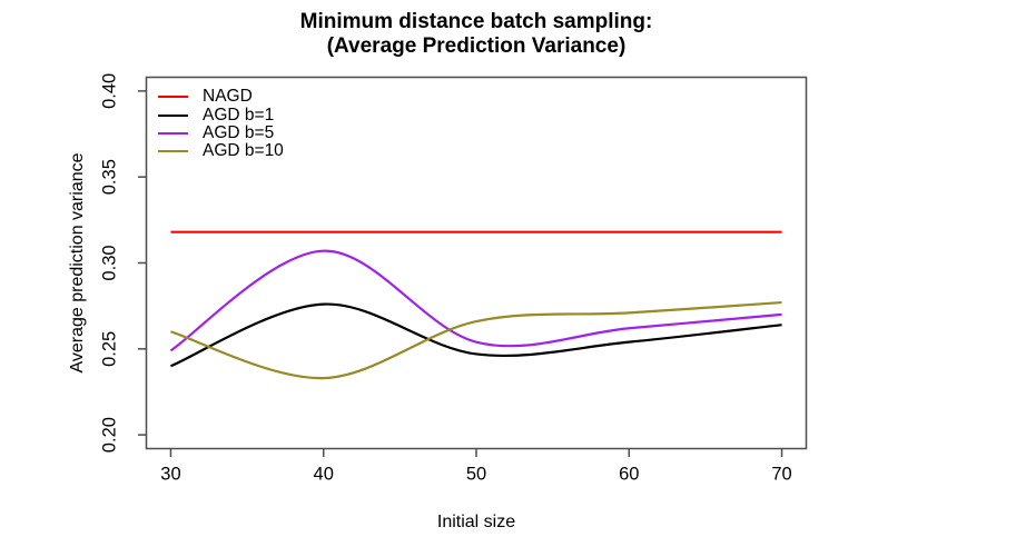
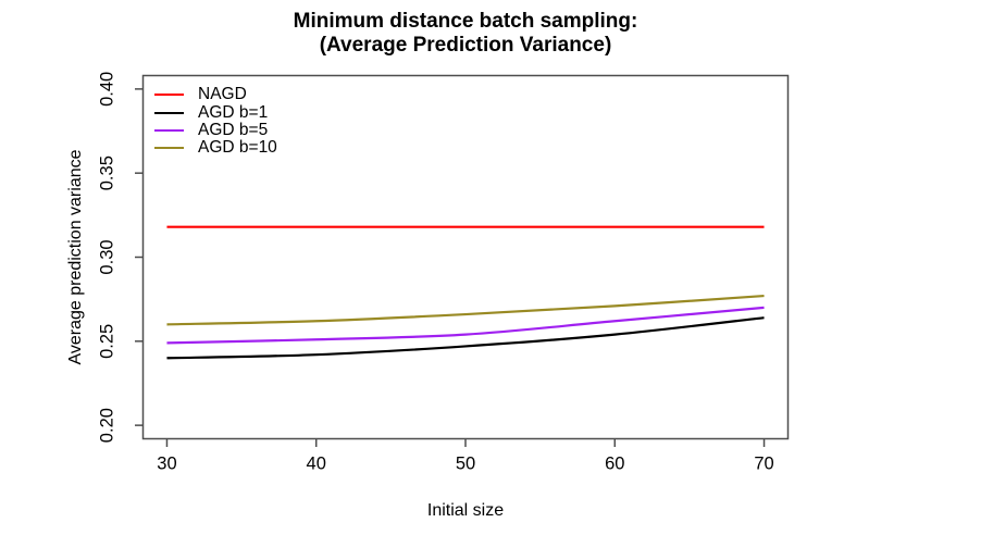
AGD b=1/40: 0.276 -> 0.242
AGD b=5/40: 0.307 -> 0.251
AGD b=10/40: 0.233 -> 0.262
